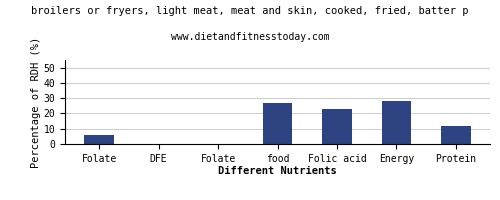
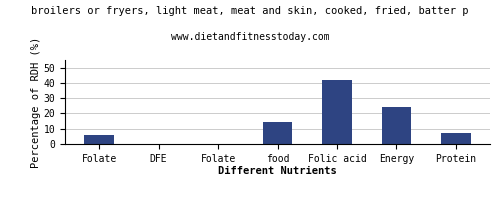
food: 27 -> 14
Folic acid: 23 -> 42
Energy: 28 -> 24
Protein: 12 -> 7
